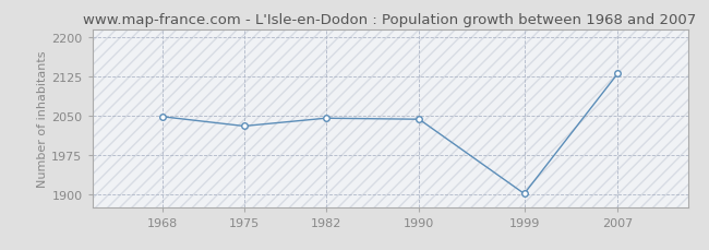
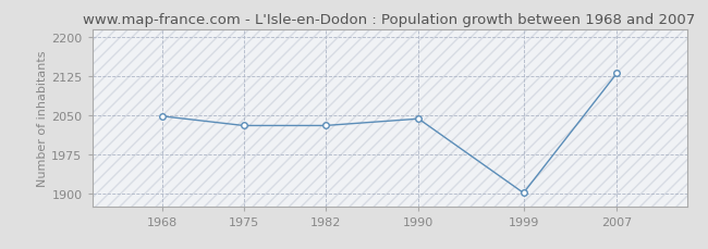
1982: 2045 -> 2030
